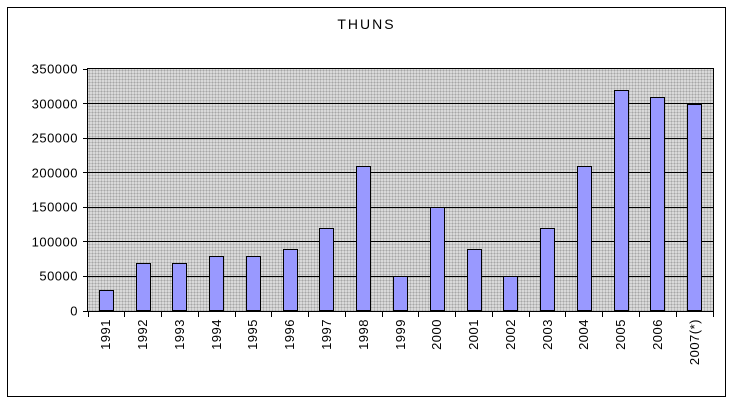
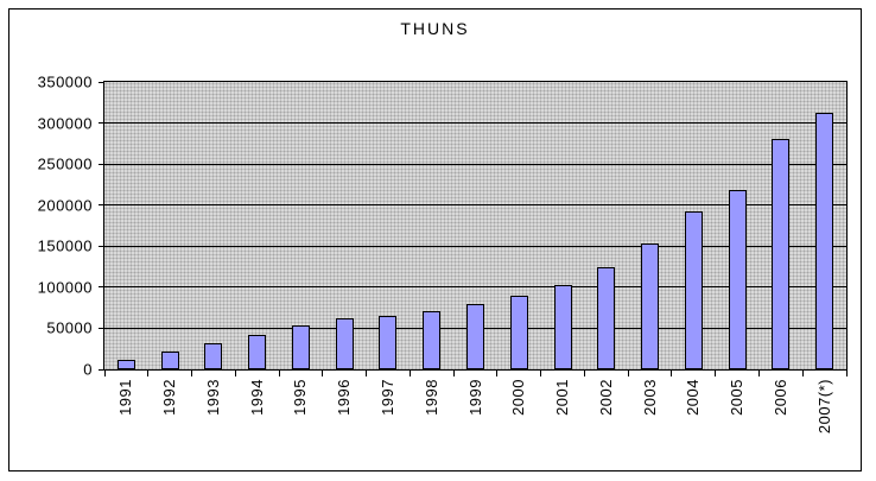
1991: 30000 -> 10000
1992: 70000 -> 20000
1993: 70000 -> 30000
1994: 80000 -> 40000
1995: 80000 -> 50000
1996: 90000 -> 60000
1997: 120000 -> 60000
1998: 210000 -> 70000
1999: 50000 -> 80000
2000: 150000 -> 90000
2001: 90000 -> 100000
2002: 50000 -> 120000
2003: 120000 -> 150000
2004: 210000 -> 190000
2005: 320000 -> 220000
2006: 310000 -> 280000
2007(*): 300000 -> 310000
